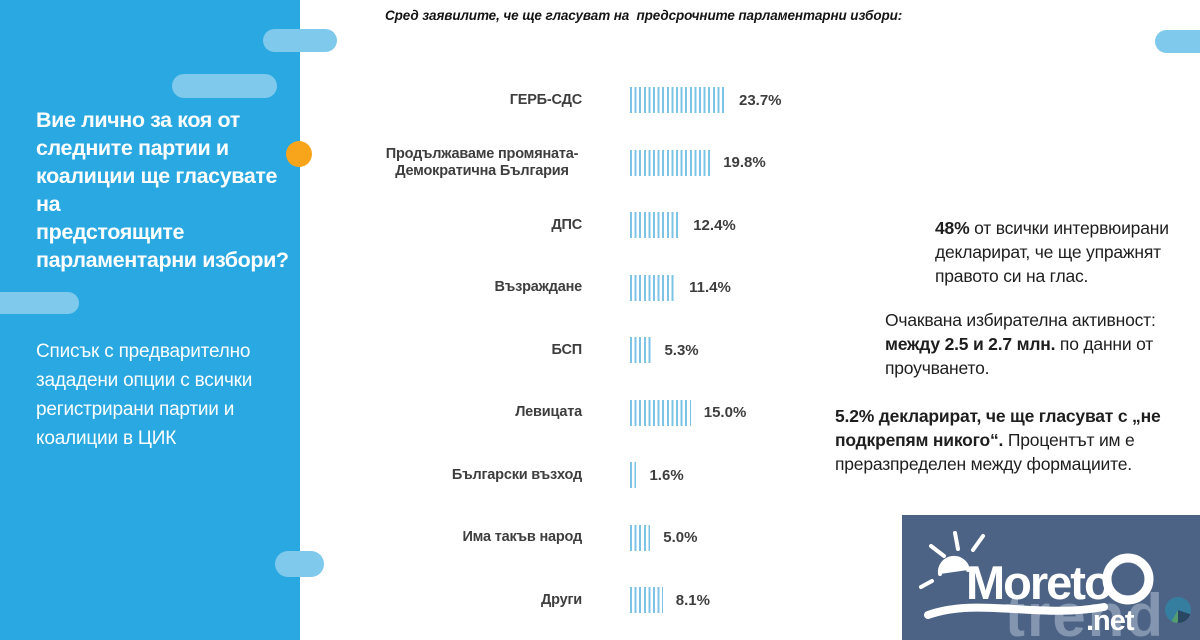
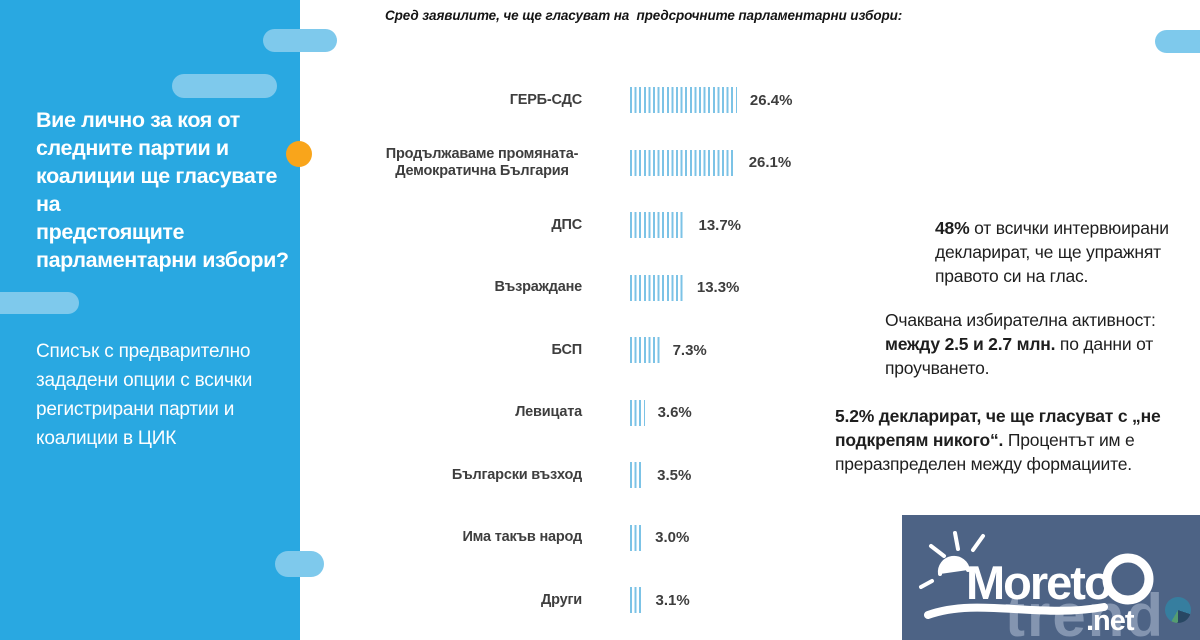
ГЕРБ-СДС: 23.7% -> 26.4%
Продължаваме промяната-Демократична България: 19.8% -> 26.1%
ДПС: 12.4% -> 13.7%
Възраждане: 11.4% -> 13.3%
БСП: 5.3% -> 7.3%
Левицата: 15.0% -> 3.6%
Български възход: 1.6% -> 3.5%
Има такъв народ: 5.0% -> 3.0%
Други: 8.1% -> 3.1%
